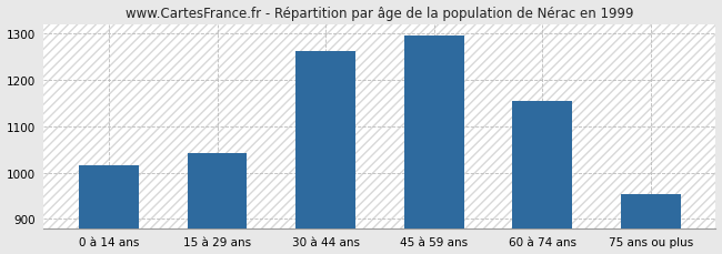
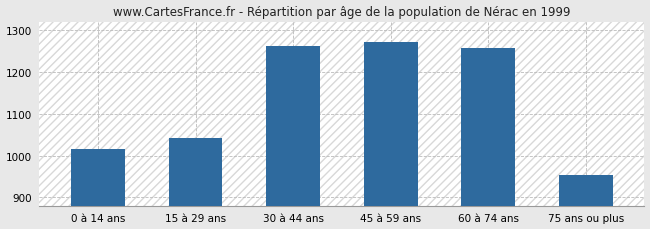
45 à 59 ans: 1295 -> 1272
60 à 74 ans: 1155 -> 1257
